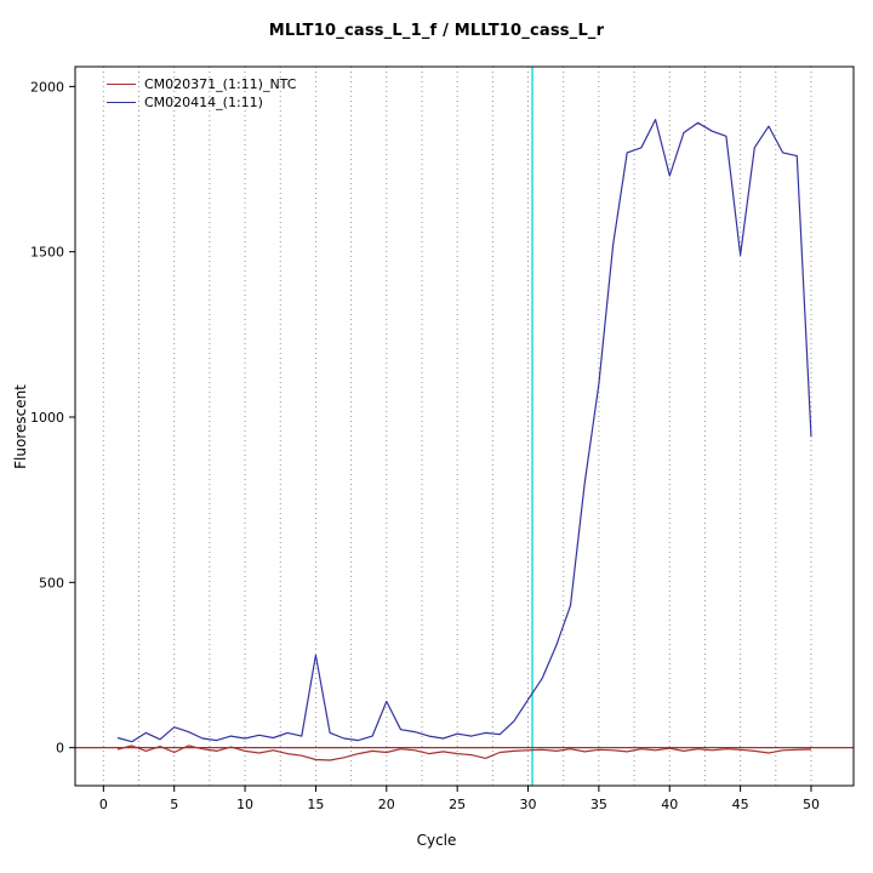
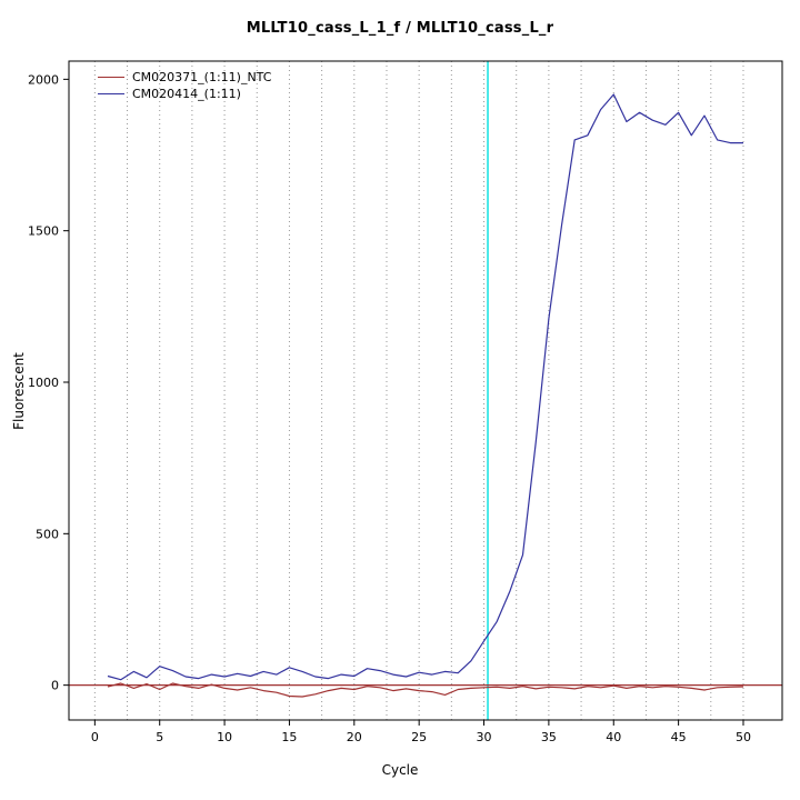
CM020414_(1:11)/15: 280 -> 60
CM020414_(1:11)/20: 140 -> 30
CM020414_(1:11)/35: 1100 -> 1210
CM020414_(1:11)/40: 1730 -> 1950
CM020414_(1:11)/45: 1490 -> 1890
CM020414_(1:11)/50: 940 -> 1790
